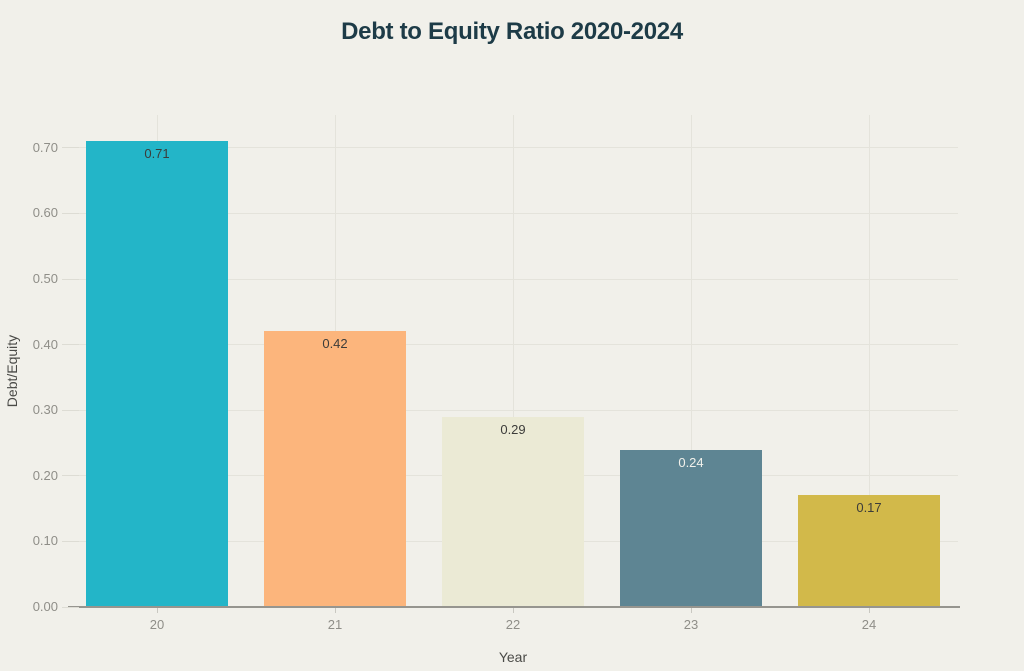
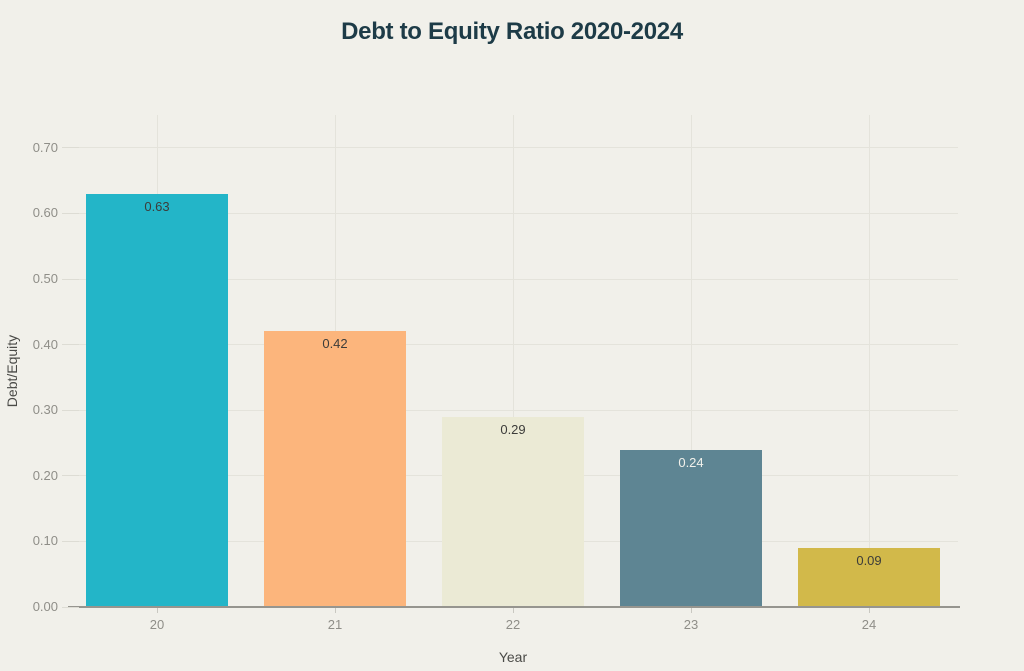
20: 0.71 -> 0.63
24: 0.17 -> 0.09
